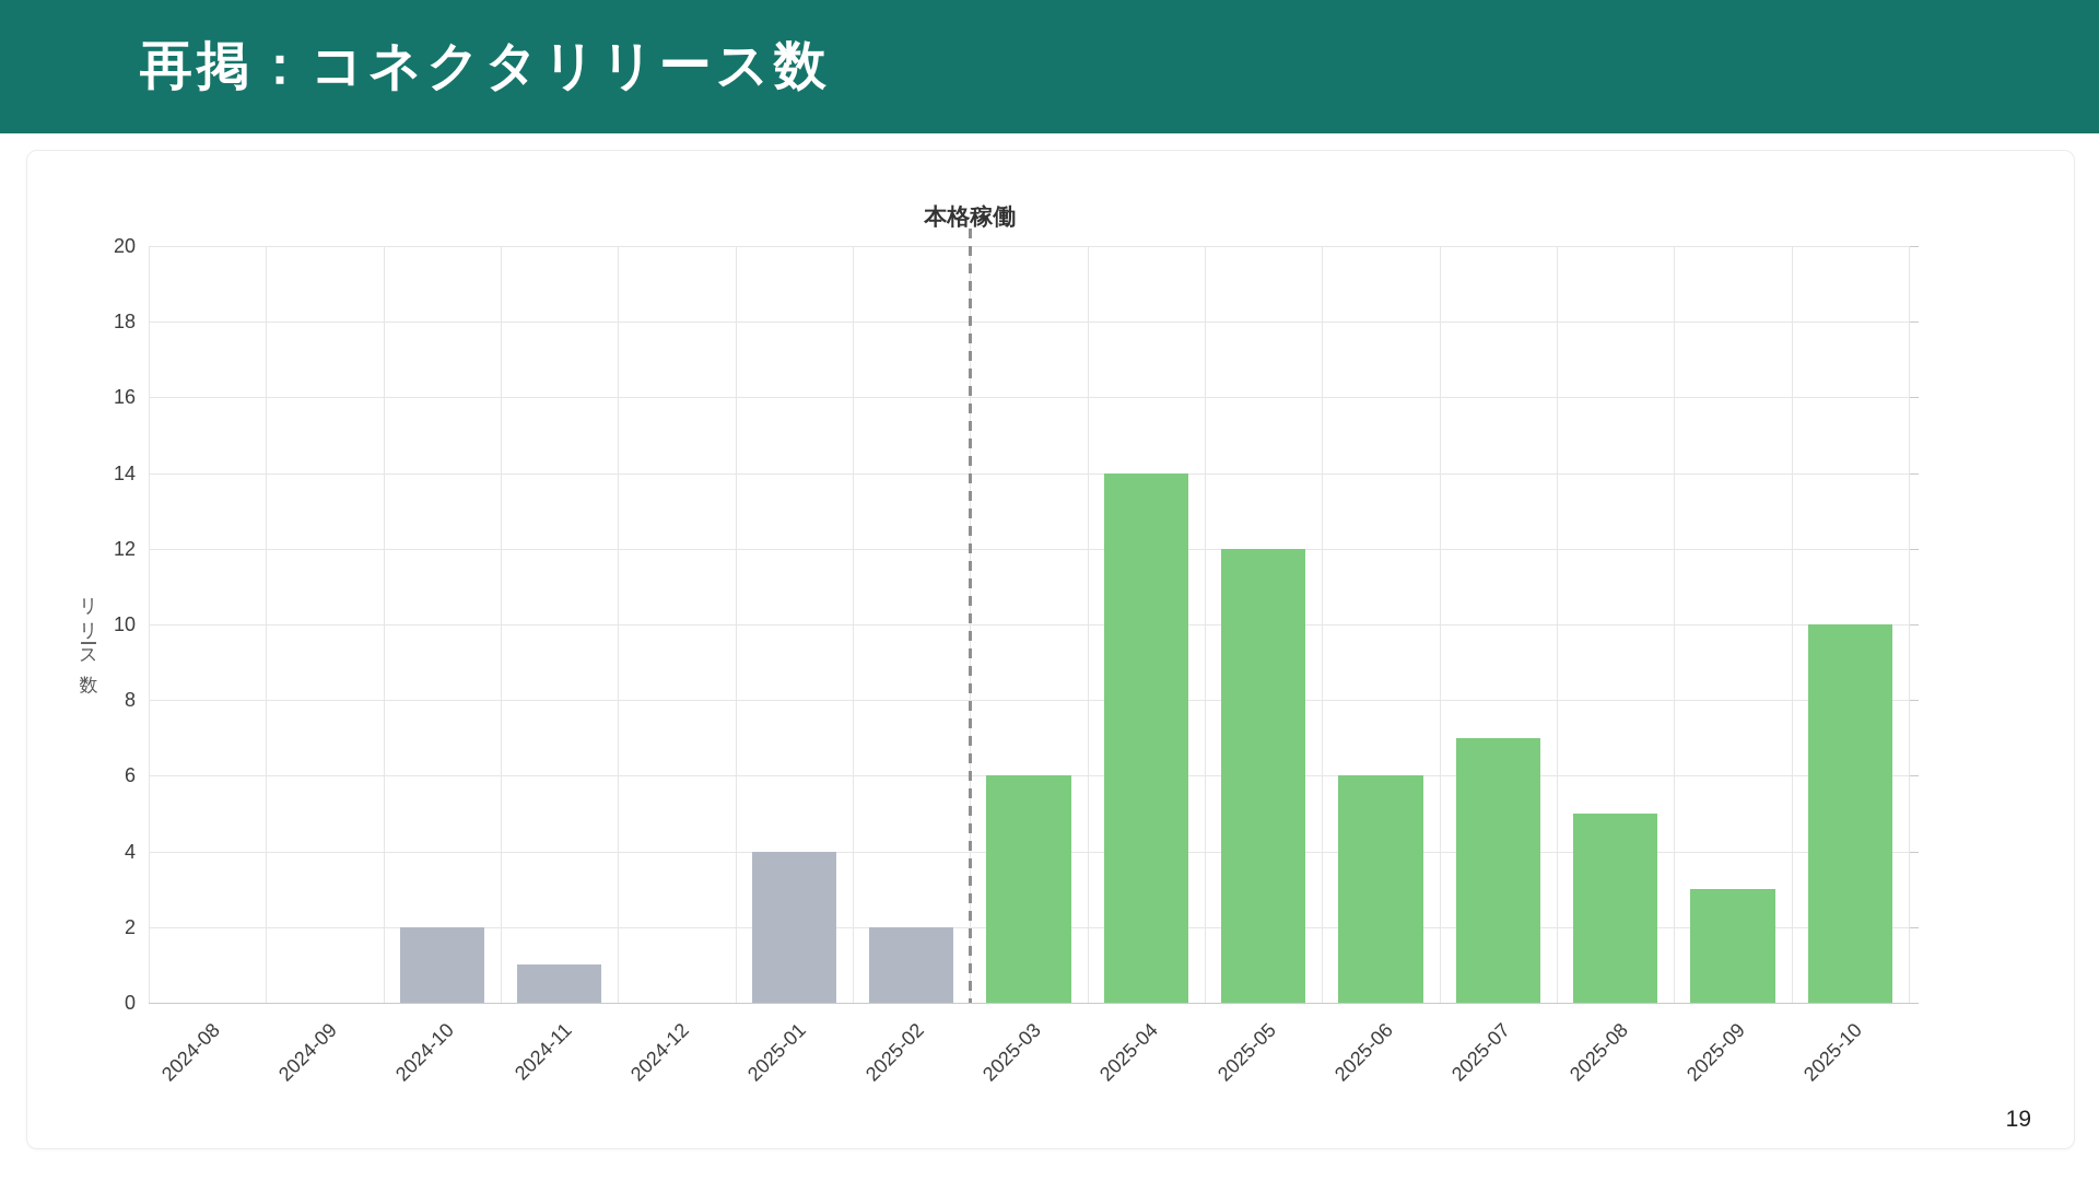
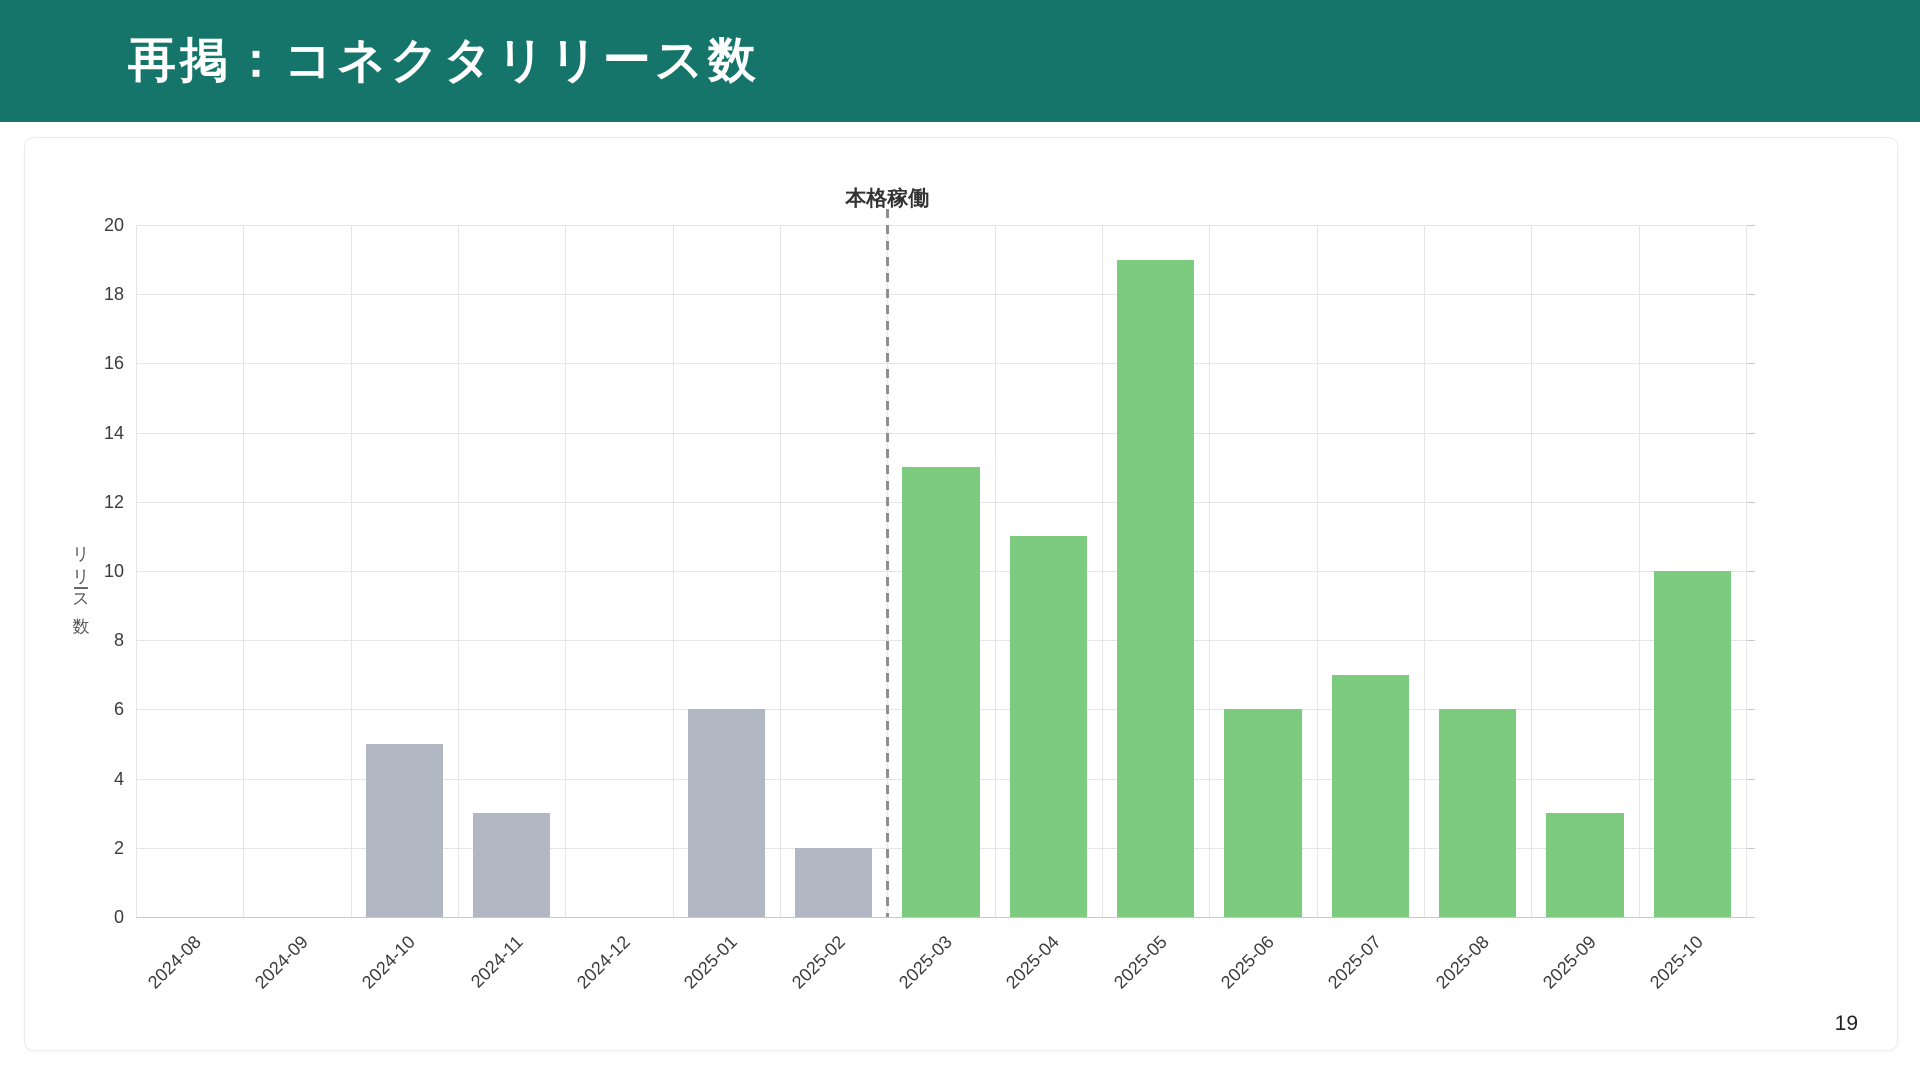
2024-10: 2 -> 5
2024-11: 1 -> 3
2025-01: 4 -> 6
2025-03: 6 -> 13
2025-04: 14 -> 11
2025-05: 12 -> 19
2025-08: 5 -> 6
